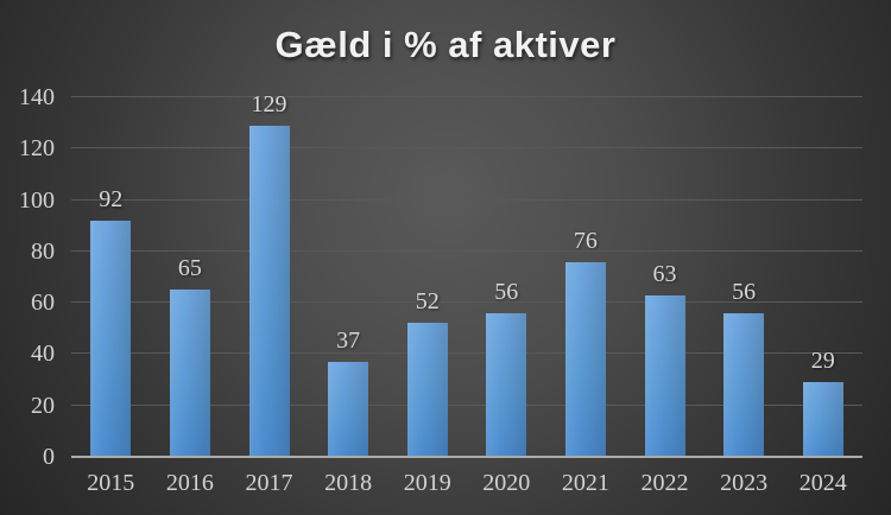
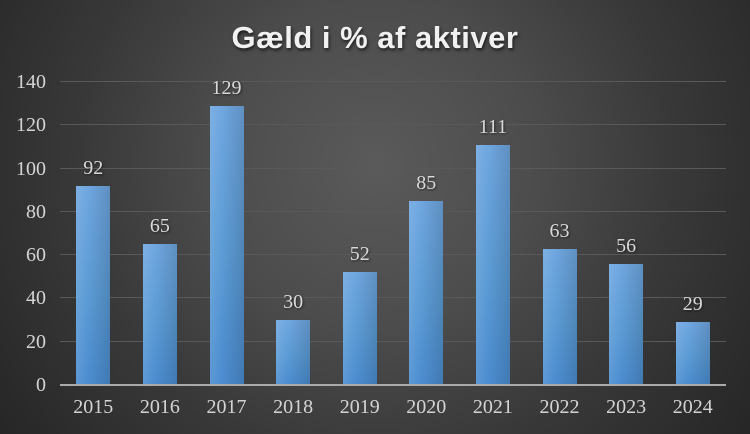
2018: 37 -> 30
2020: 56 -> 85
2021: 76 -> 111
